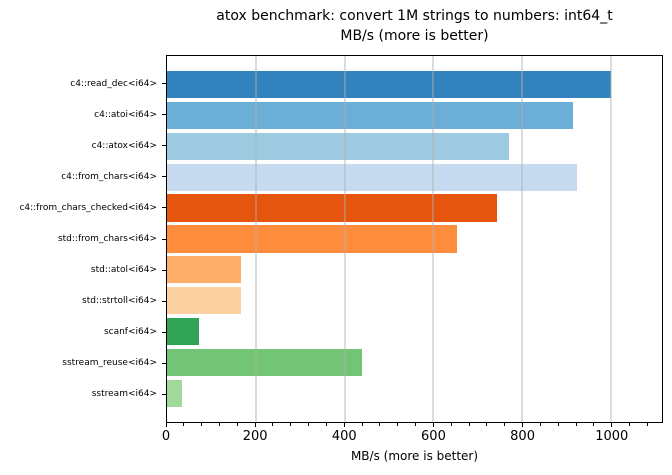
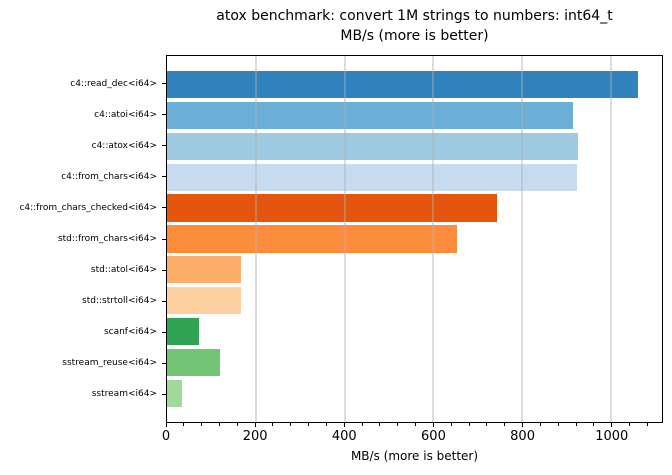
c4::read_dec<i64>: 1000 -> 1060
c4::atox<i64>: 770 -> 930
sstream_reuse<i64>: 440 -> 120
